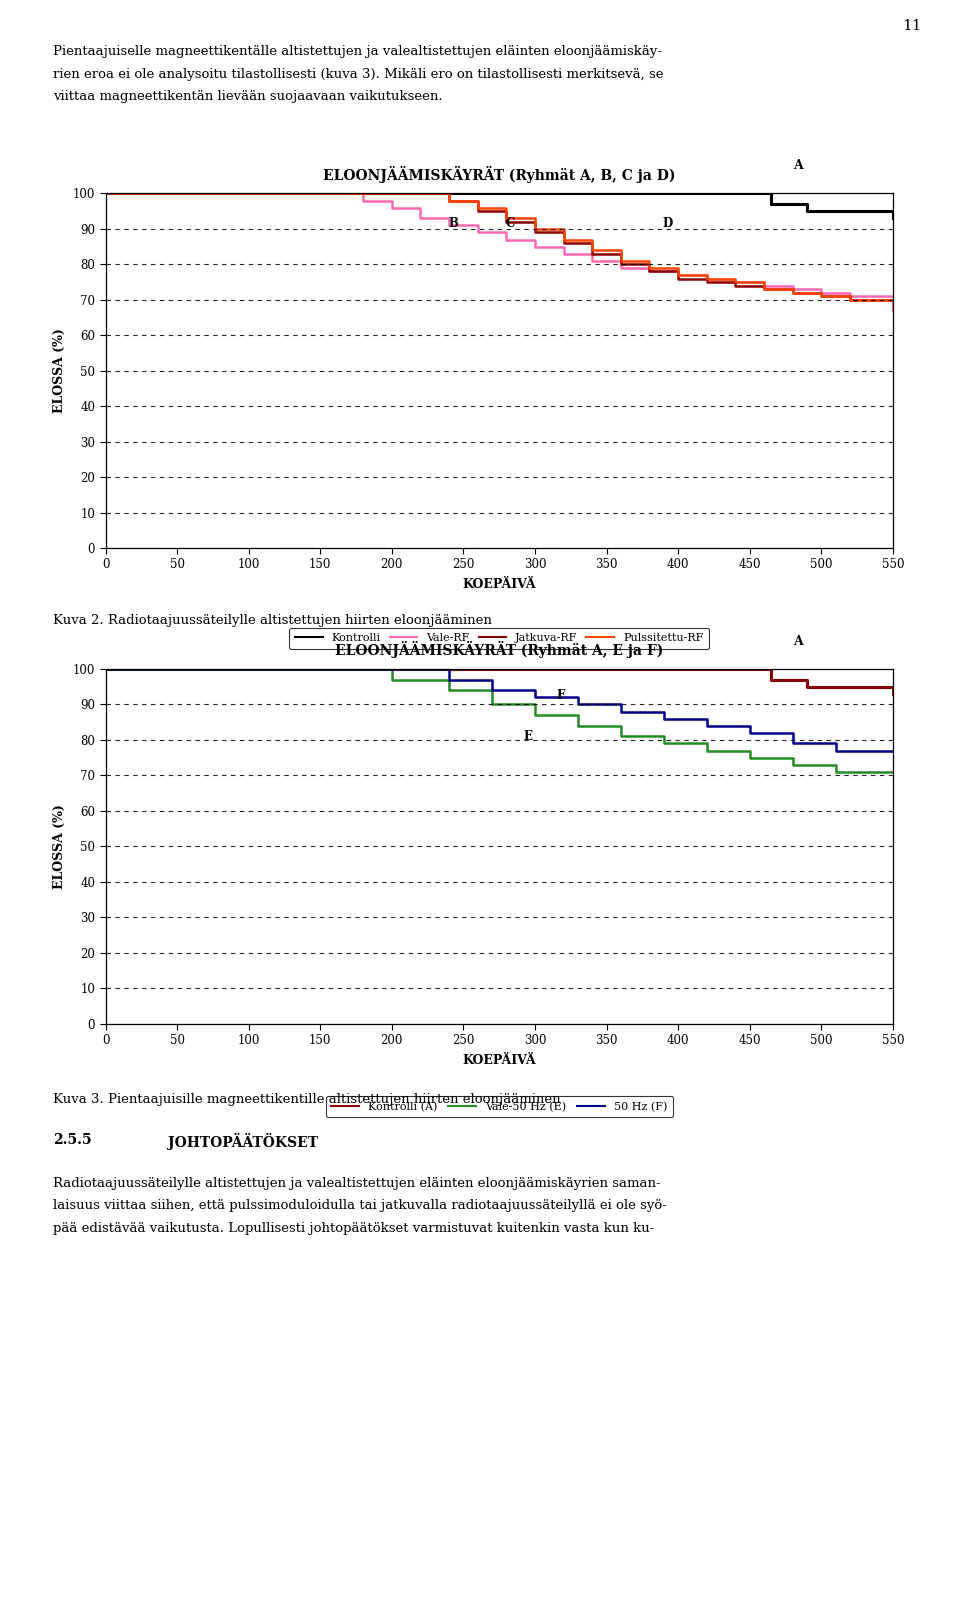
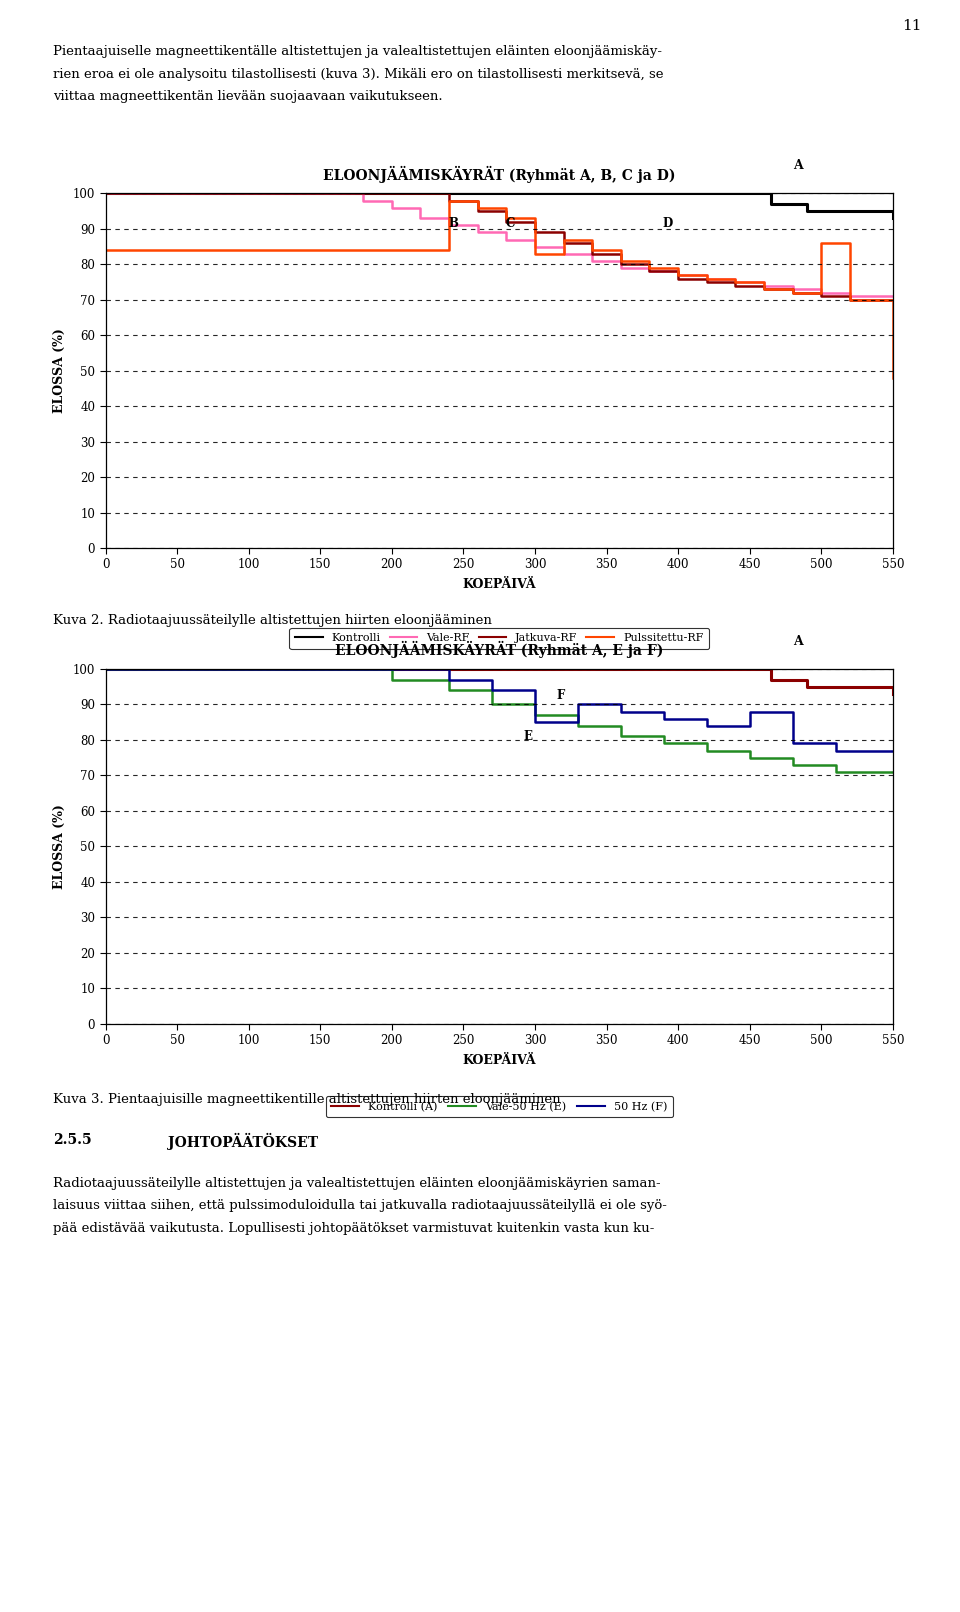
ELOONJÄÄMISKÄYRÄT (Ryhmät A, B, C ja D)/Pulssitettu-RF/0: 100 -> 84
ELOONJÄÄMISKÄYRÄT (Ryhmät A, B, C ja D)/Pulssitettu-RF/300: 90 -> 83
ELOONJÄÄMISKÄYRÄT (Ryhmät A, B, C ja D)/Pulssitettu-RF/500: 71 -> 86
ELOONJÄÄMISKÄYRÄT (Ryhmät A, B, C ja D)/Pulssitettu-RF/550: 67 -> 48
ELOONJÄÄMISKÄYRÄT (Ryhmät A, E ja F)/50 Hz (F)/300: 92 -> 85
ELOONJÄÄMISKÄYRÄT (Ryhmät A, E ja F)/50 Hz (F)/450: 82 -> 88
